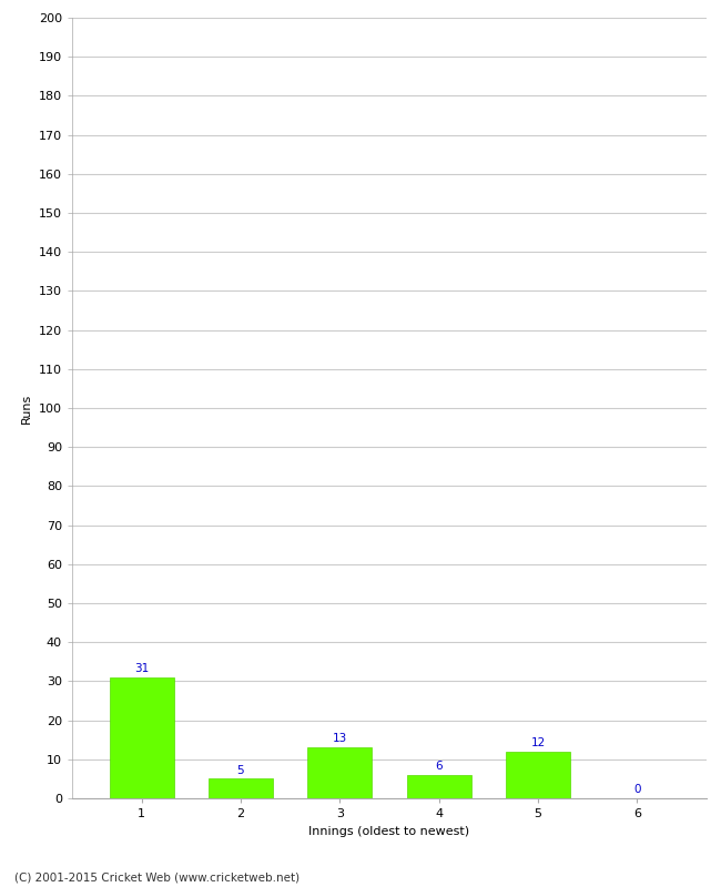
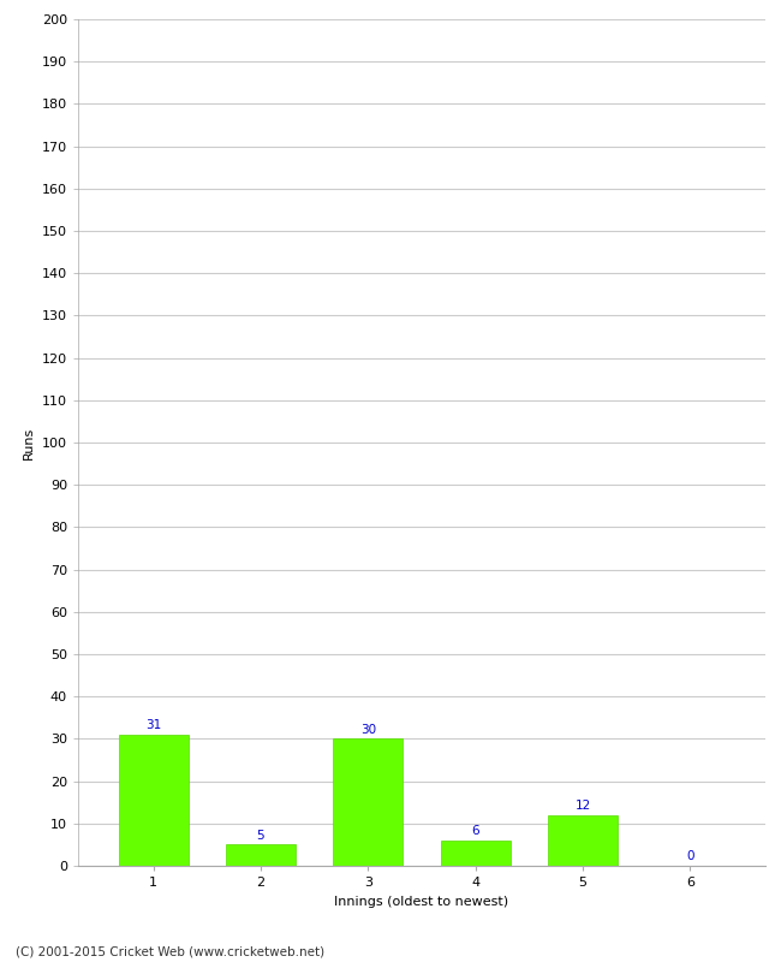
3: 13 -> 30
